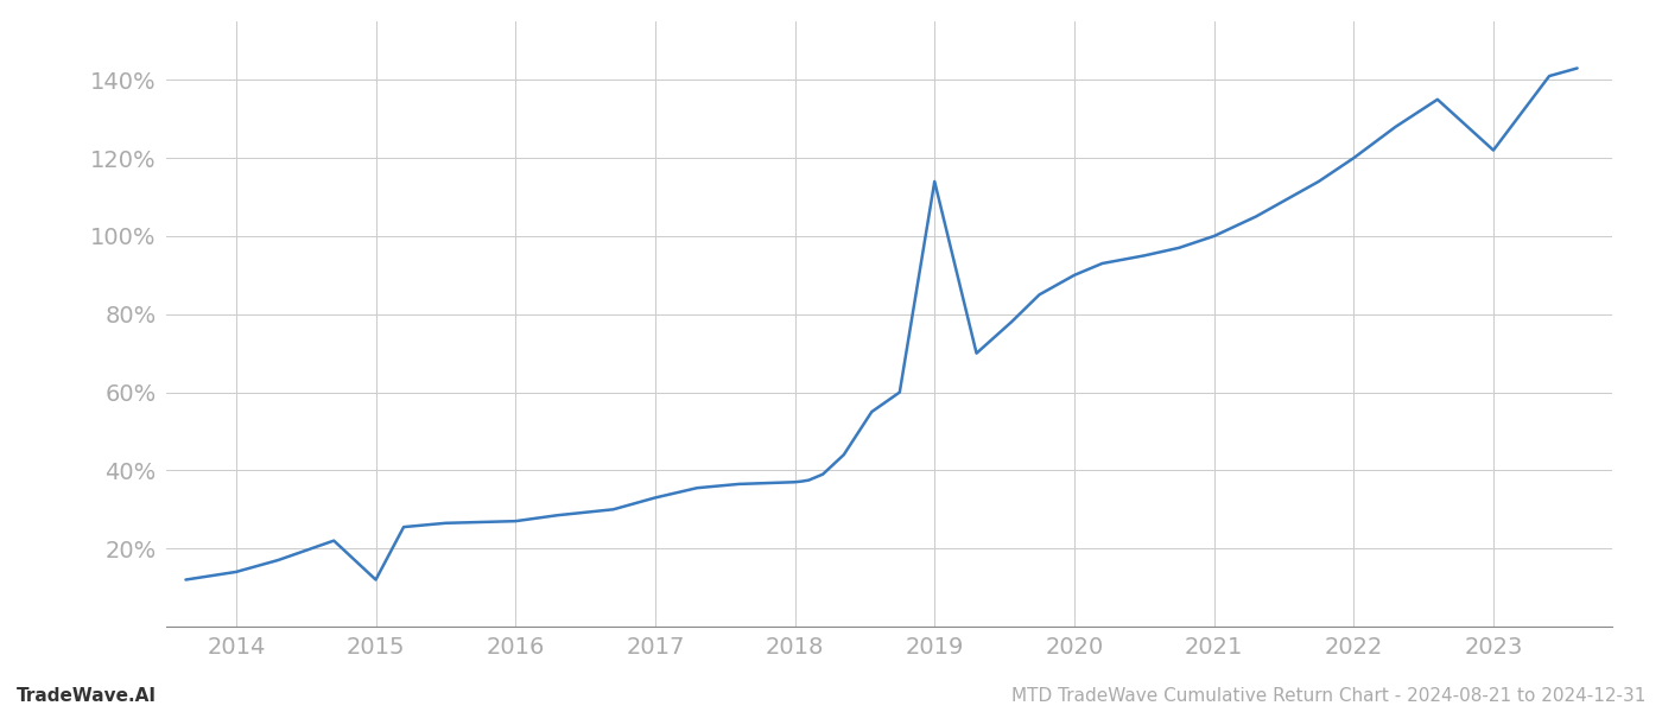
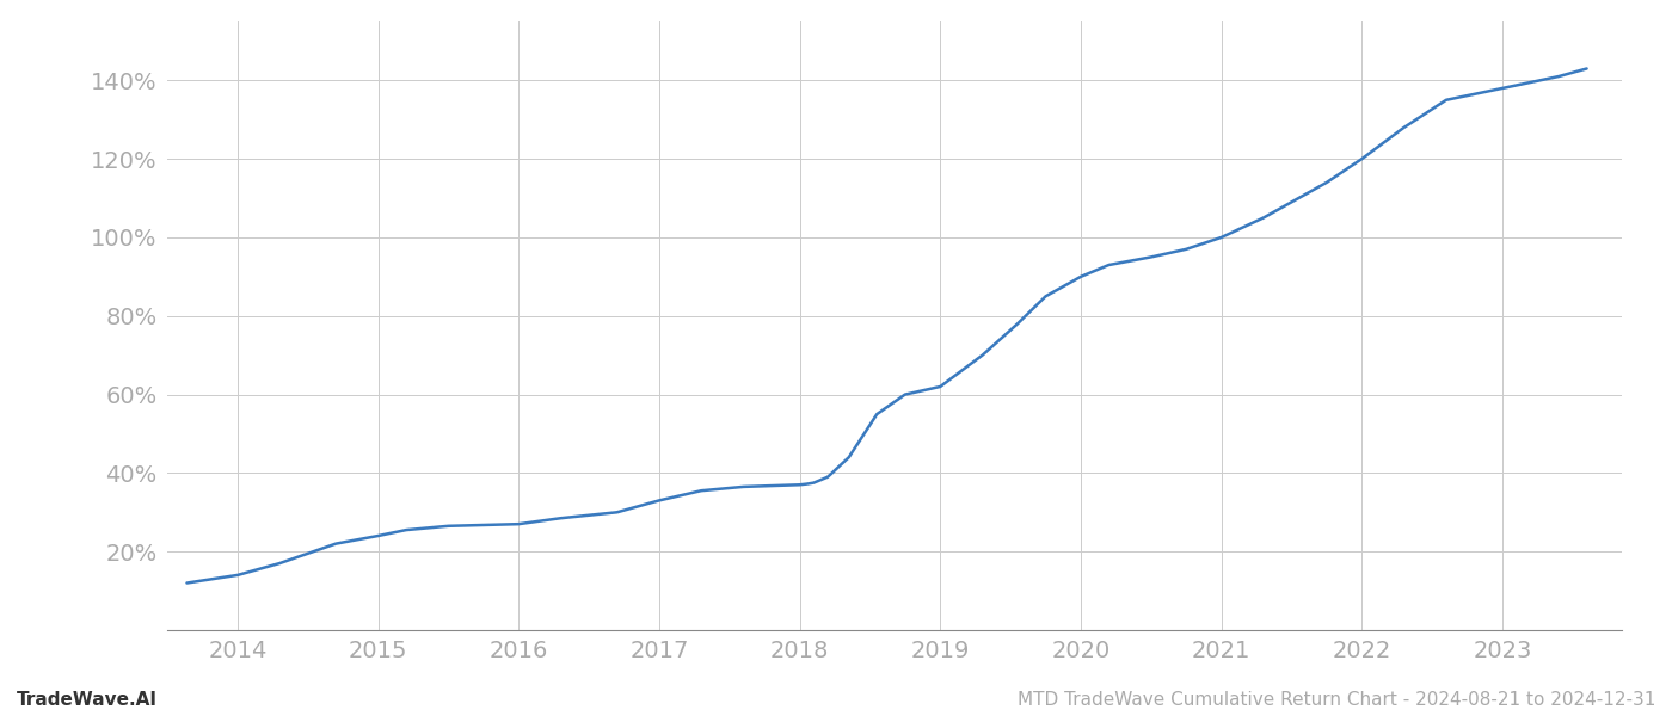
2015: 12.0% -> 24.0%
2019: 114.0% -> 62.0%
2023: 122.0% -> 138.0%
